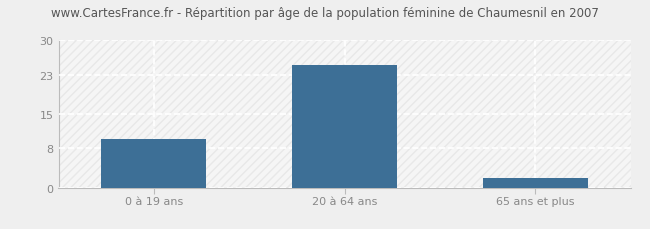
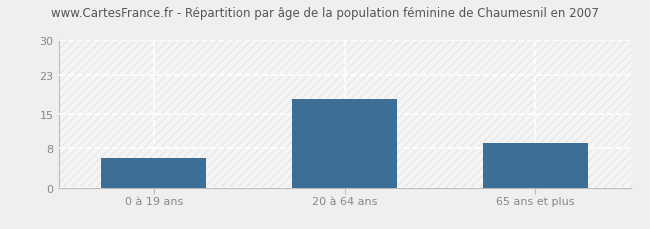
0 à 19 ans: 10 -> 6
20 à 64 ans: 25 -> 18
65 ans et plus: 2 -> 9
